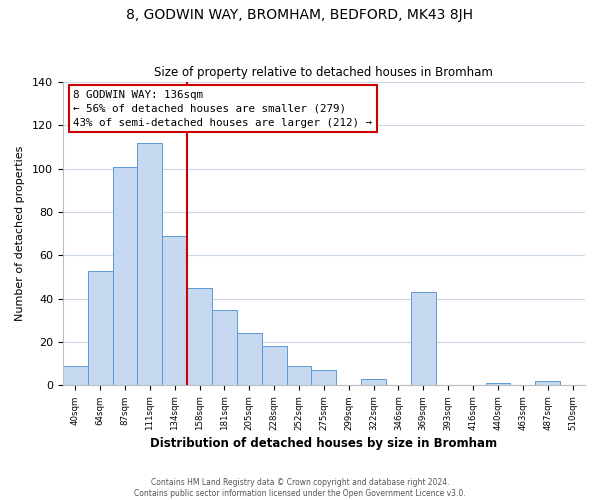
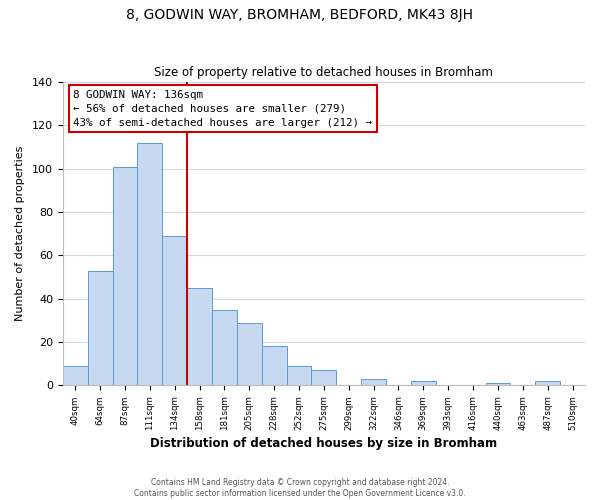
205sqm: 24 -> 29
369sqm: 43 -> 2
